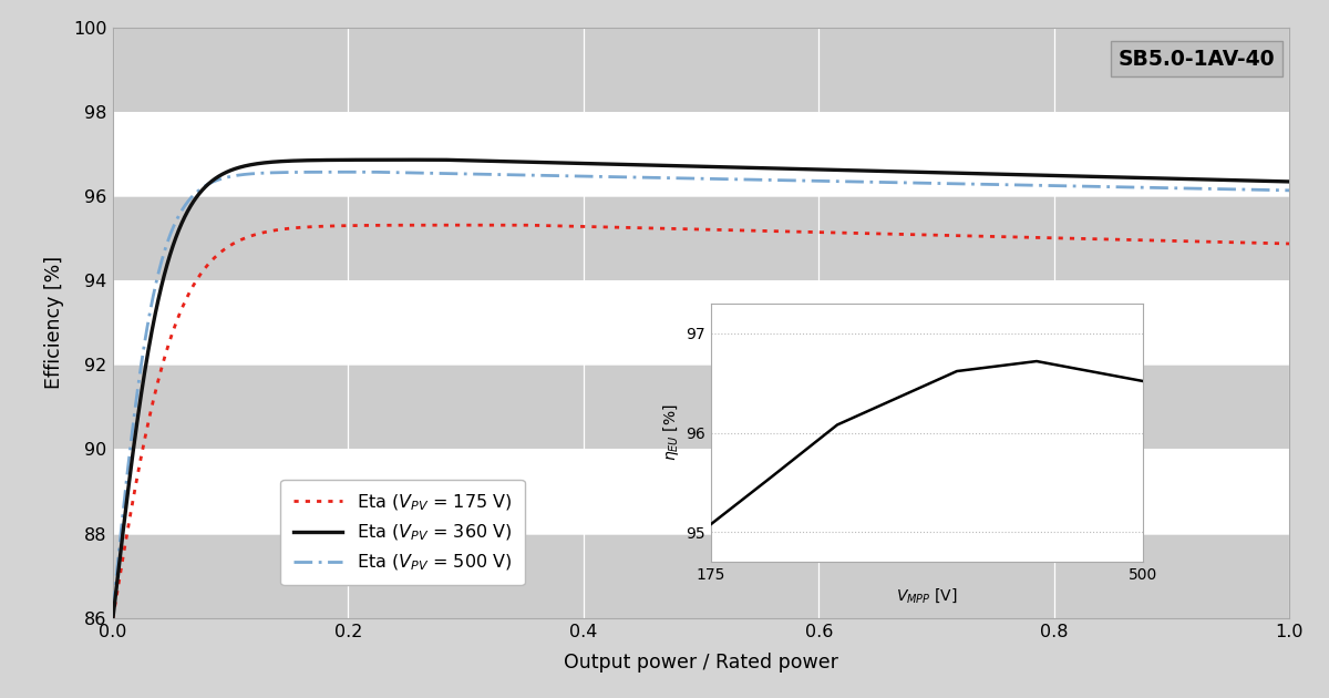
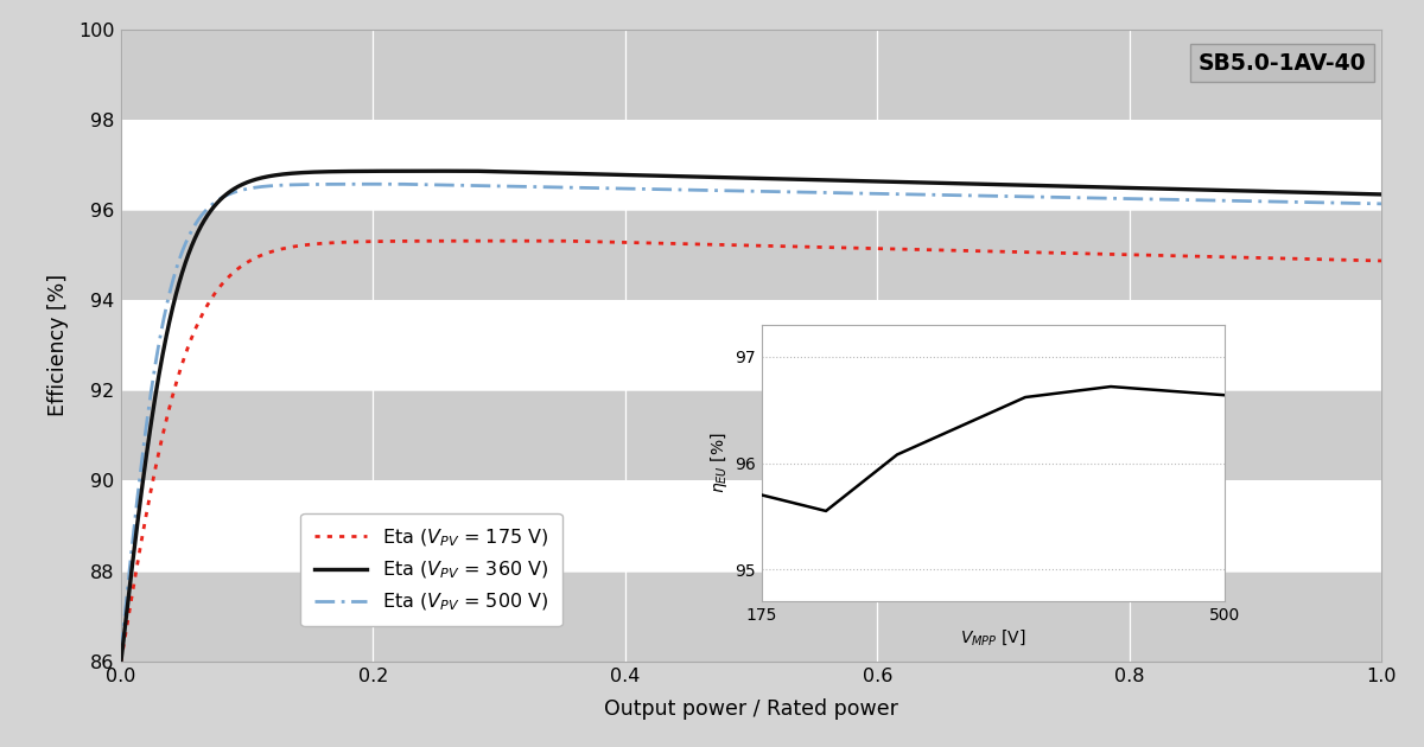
175: 95.08 -> 95.70
500: 96.52 -> 96.64
